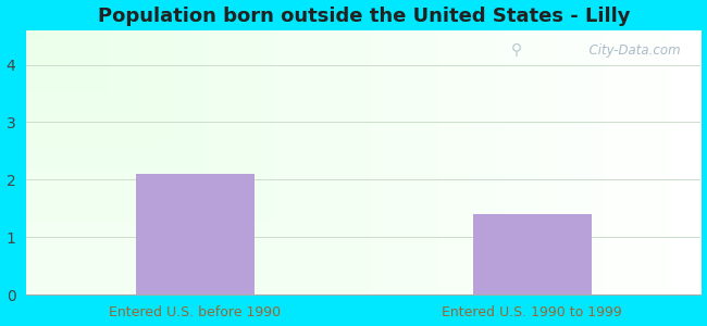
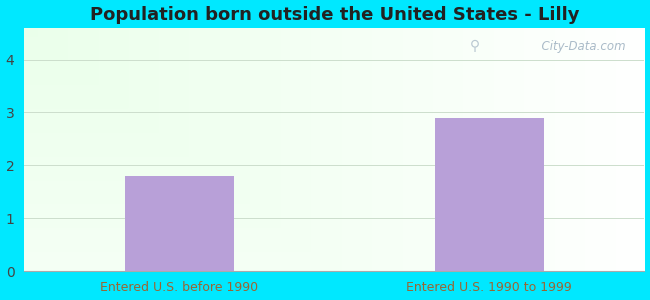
Entered U.S. before 1990: 2.1 -> 1.8
Entered U.S. 1990 to 1999: 1.4 -> 2.9
